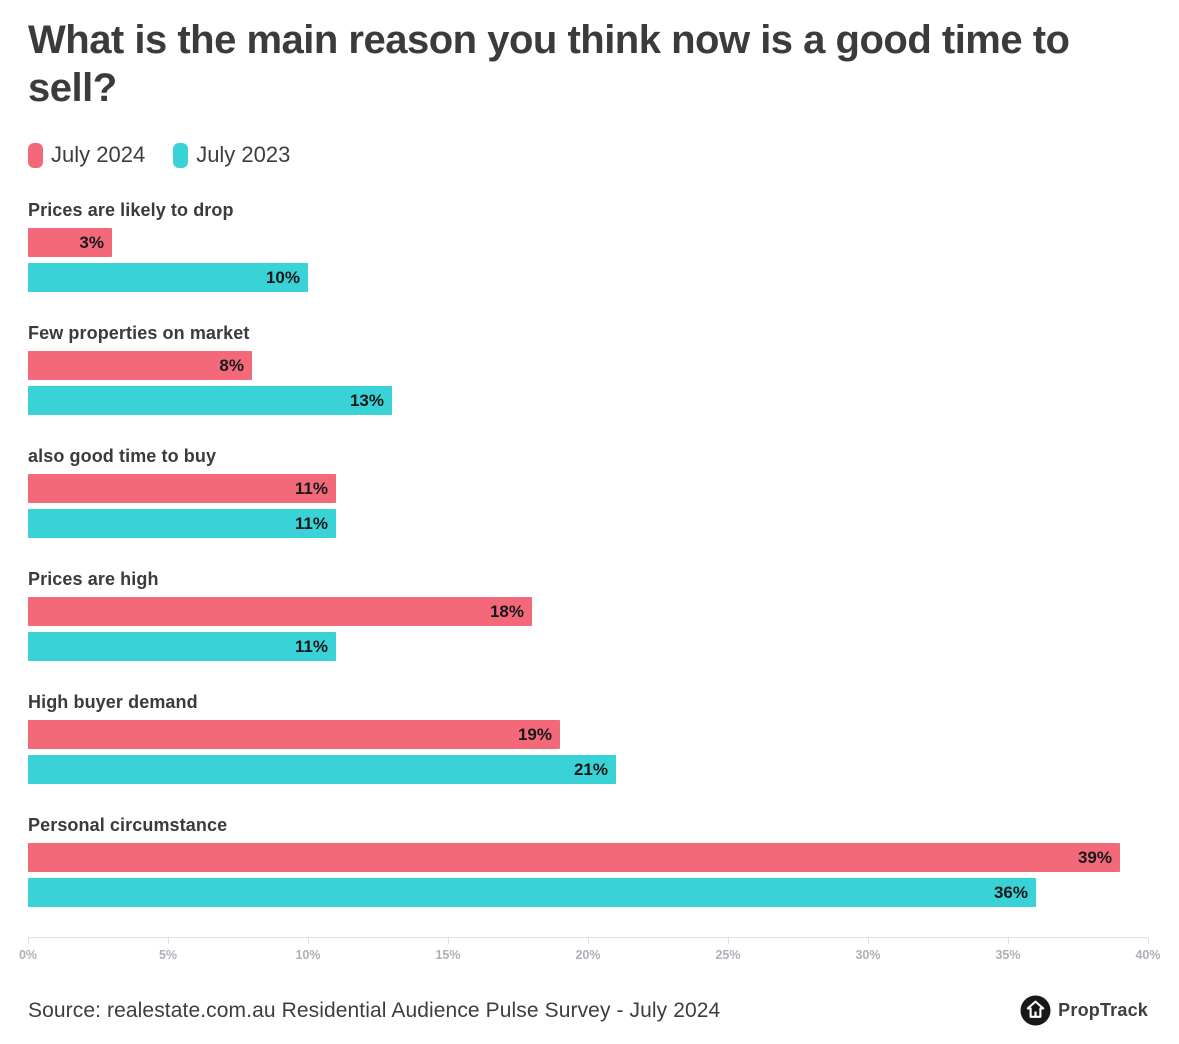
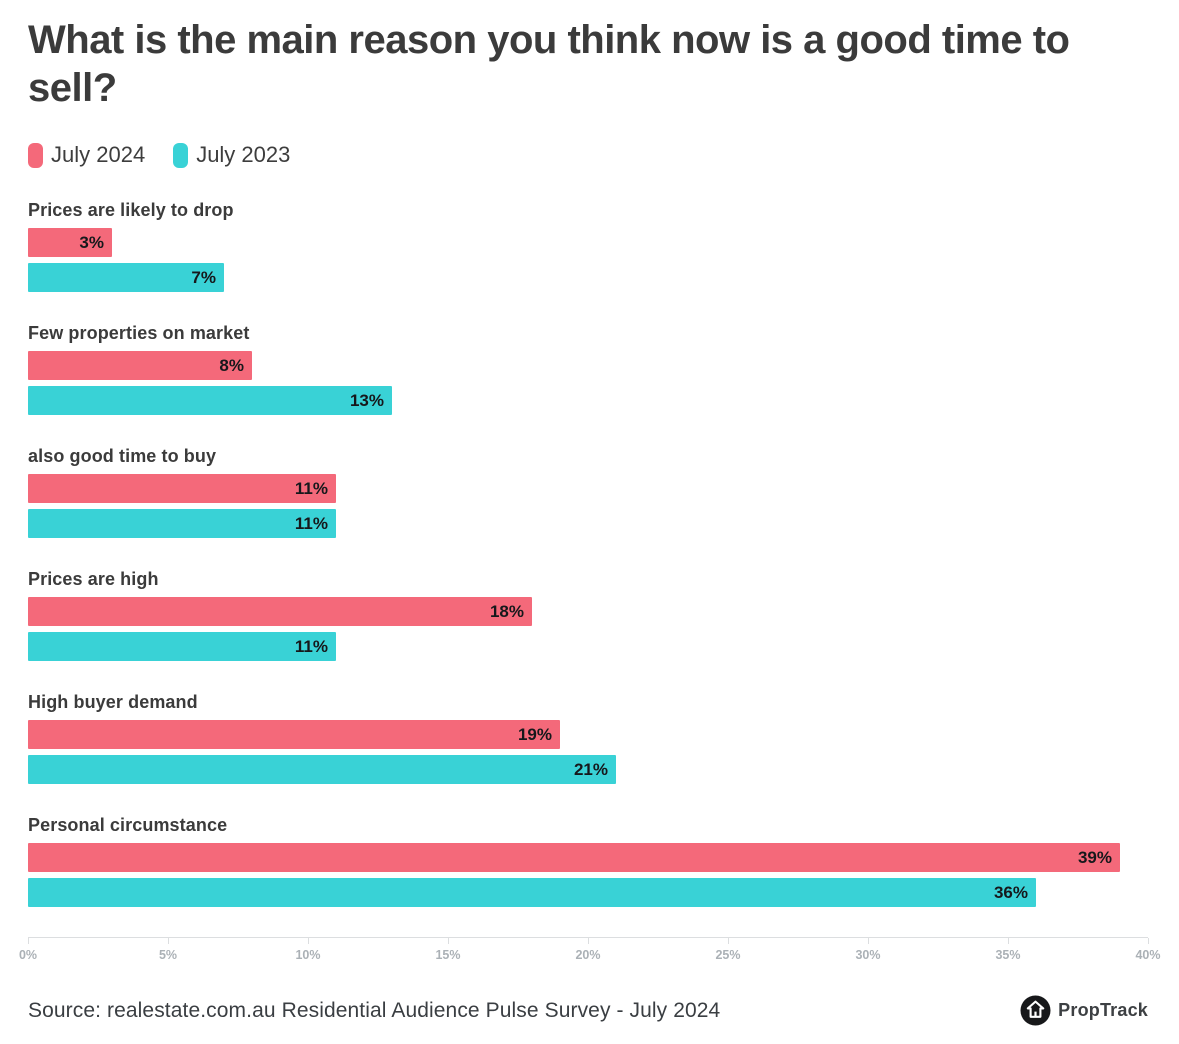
July 2023/Prices are likely to drop: 10% -> 7%
